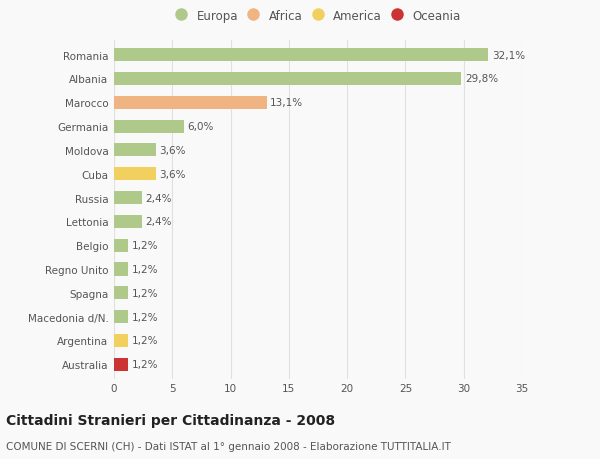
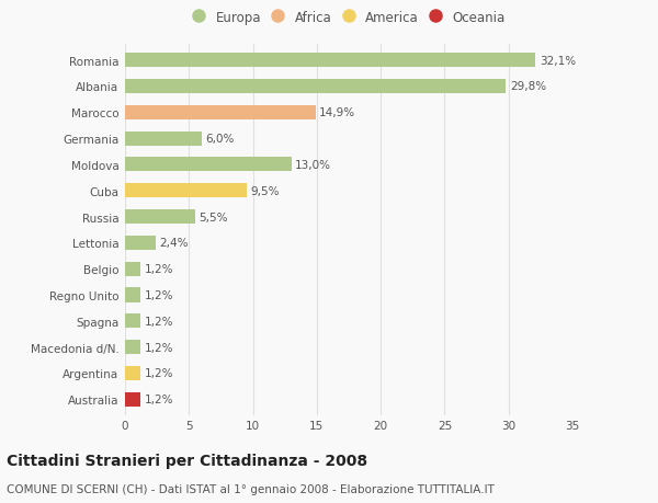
Marocco: 13,1% -> 14,9%
Moldova: 3,6% -> 13,0%
Cuba: 3,6% -> 9,5%
Russia: 2,4% -> 5,5%
